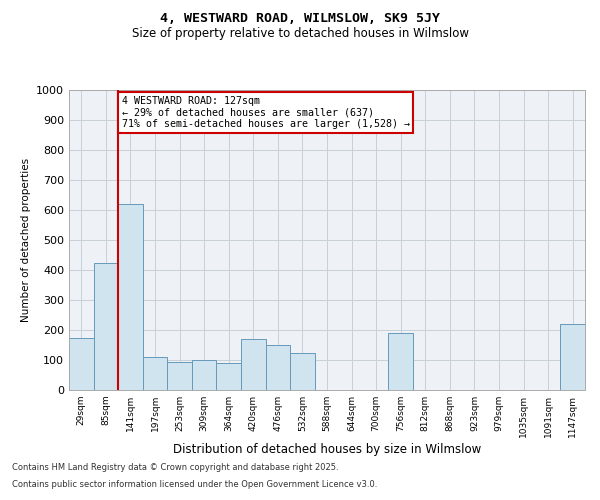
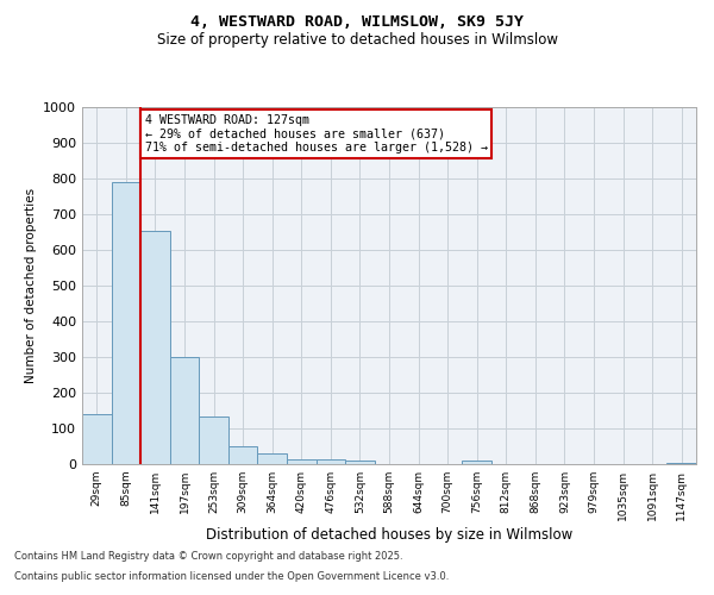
29sqm: 175 -> 140
85sqm: 425 -> 790
141sqm: 620 -> 655
197sqm: 110 -> 300
253sqm: 95 -> 135
309sqm: 100 -> 50
364sqm: 90 -> 30
420sqm: 170 -> 15
476sqm: 150 -> 12
532sqm: 125 -> 10
756sqm: 190 -> 10
1147sqm: 220 -> 5
